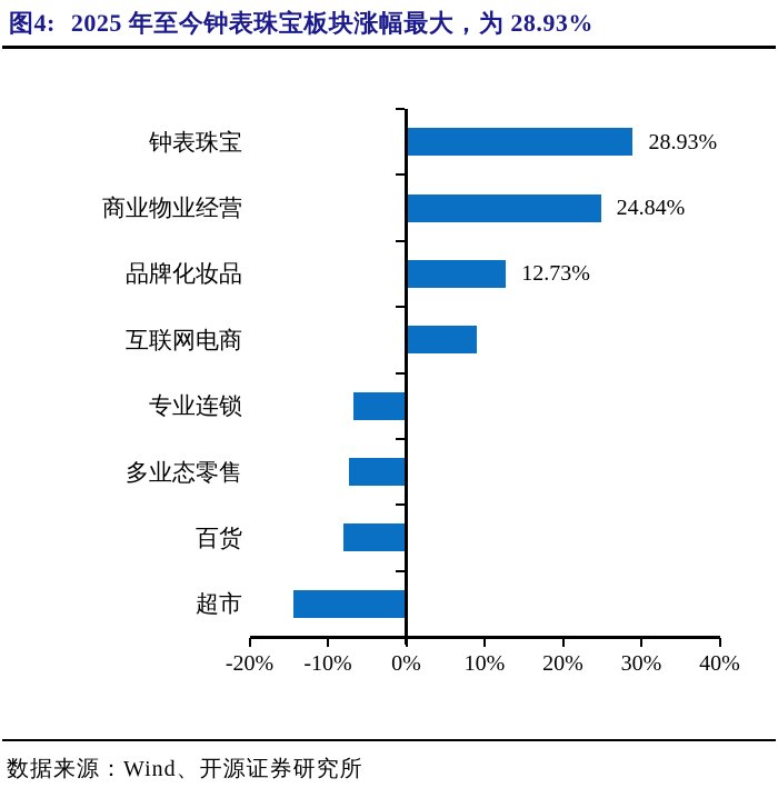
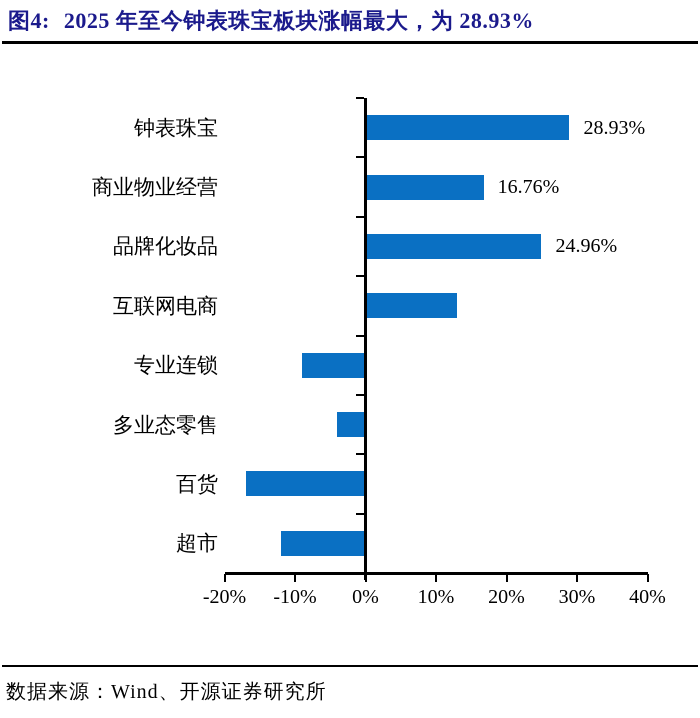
商业物业经营: 24.84% -> 16.76%
品牌化妆品: 12.73% -> 24.96%
互联网电商: 9% -> 13%
专业连锁: -7% -> -9%
多业态零售: -7% -> -4%
百货: -8% -> -17%
超市: -14% -> -12%
